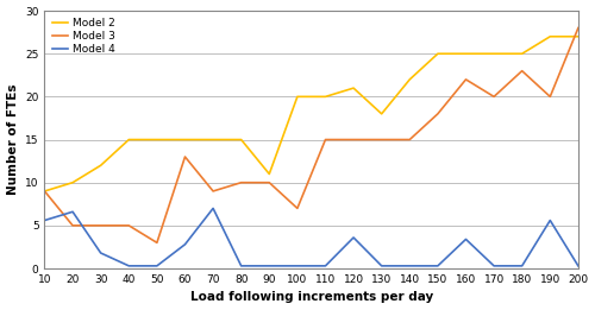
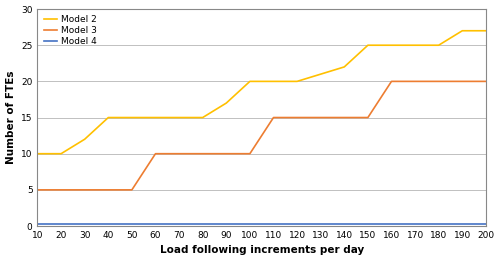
Model 2/10: 9 -> 10
Model 3/10: 9 -> 5
Model 4/10: 5.6 -> 0.3
Model 4/20: 6.6 -> 0.3
Model 4/30: 1.8 -> 0.3
Model 3/50: 3 -> 5
Model 3/60: 13 -> 10
Model 4/60: 2.8 -> 0.3
Model 3/70: 9 -> 10
Model 4/70: 7.0 -> 0.3
Model 2/90: 11 -> 17
Model 3/100: 7 -> 10
Model 2/120: 21 -> 20
Model 4/120: 3.6 -> 0.3
Model 2/130: 18 -> 21
Model 3/150: 18 -> 15
Model 3/160: 22 -> 20
Model 4/160: 3.4 -> 0.3
Model 3/180: 23 -> 20
Model 4/190: 5.6 -> 0.3
Model 3/200: 28 -> 20
